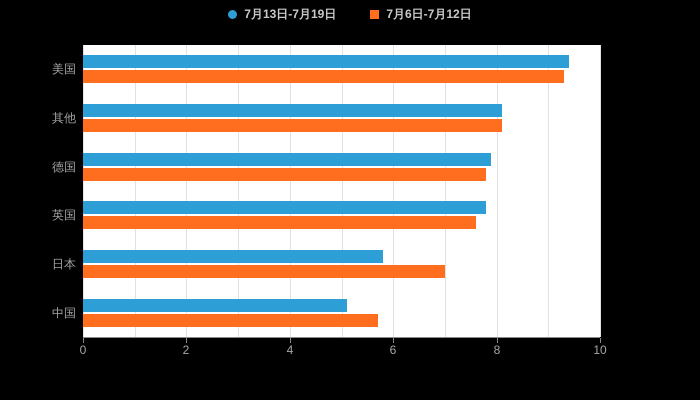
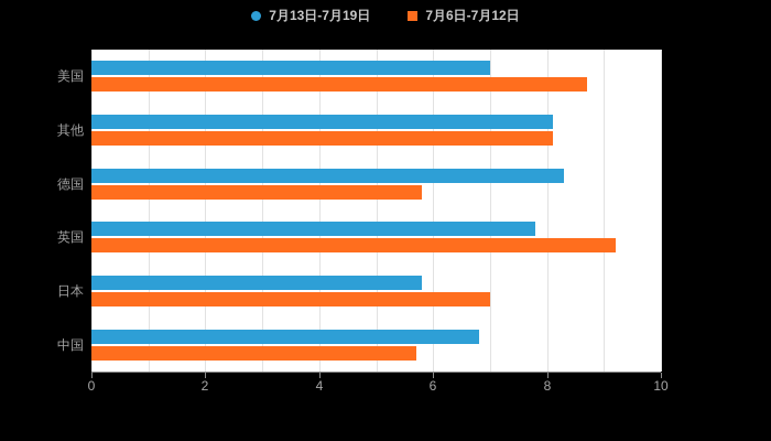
7月13日-7月19日/美国: 9.4 -> 7.0
7月6日-7月12日/美国: 9.3 -> 8.7
7月13日-7月19日/德国: 7.9 -> 8.3
7月6日-7月12日/德国: 7.8 -> 5.8
7月6日-7月12日/英国: 7.6 -> 9.2
7月13日-7月19日/中国: 5.1 -> 6.8
